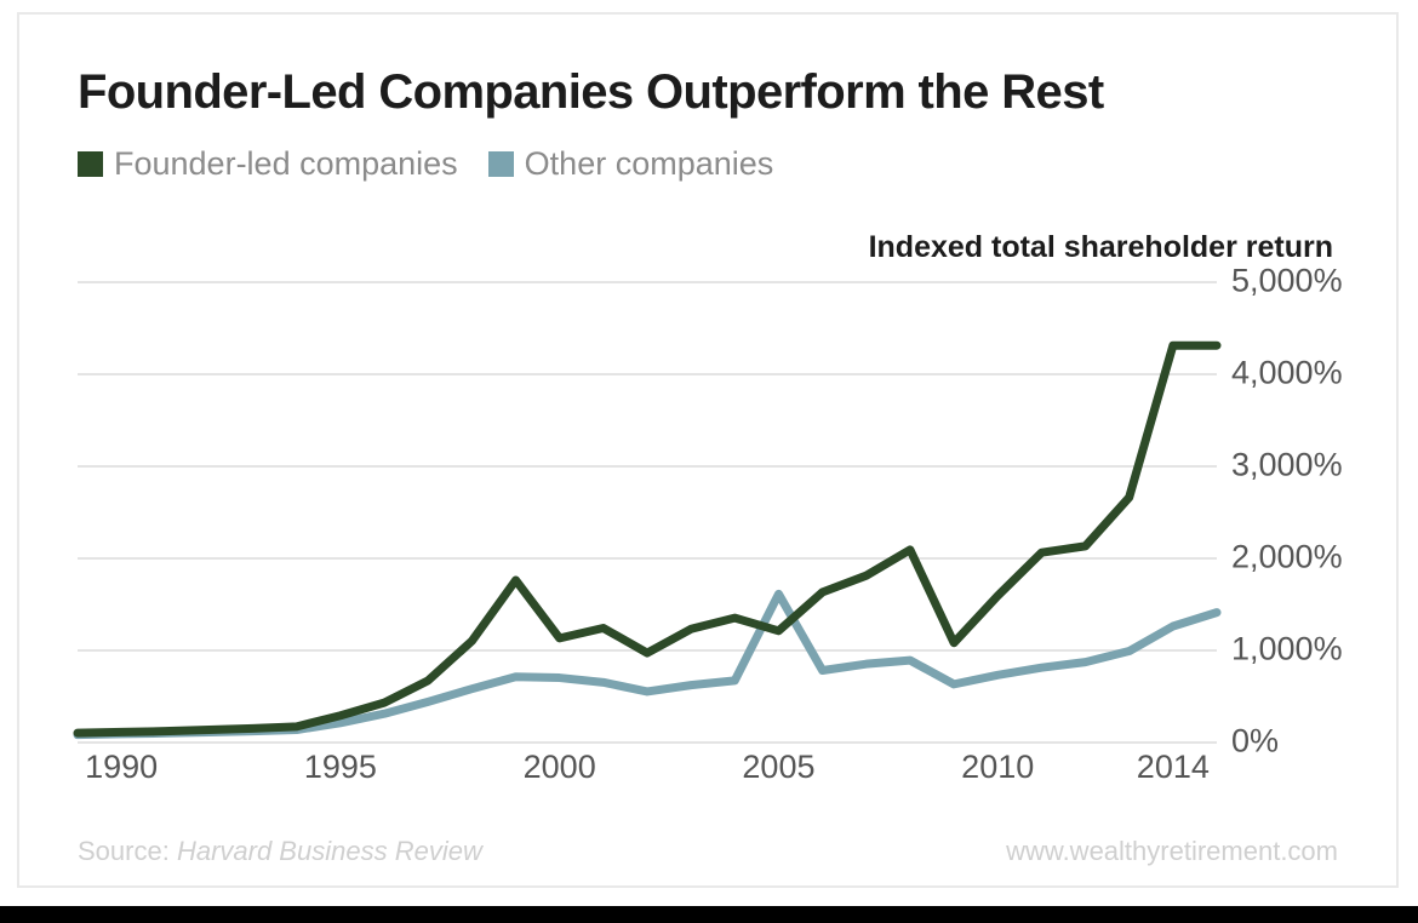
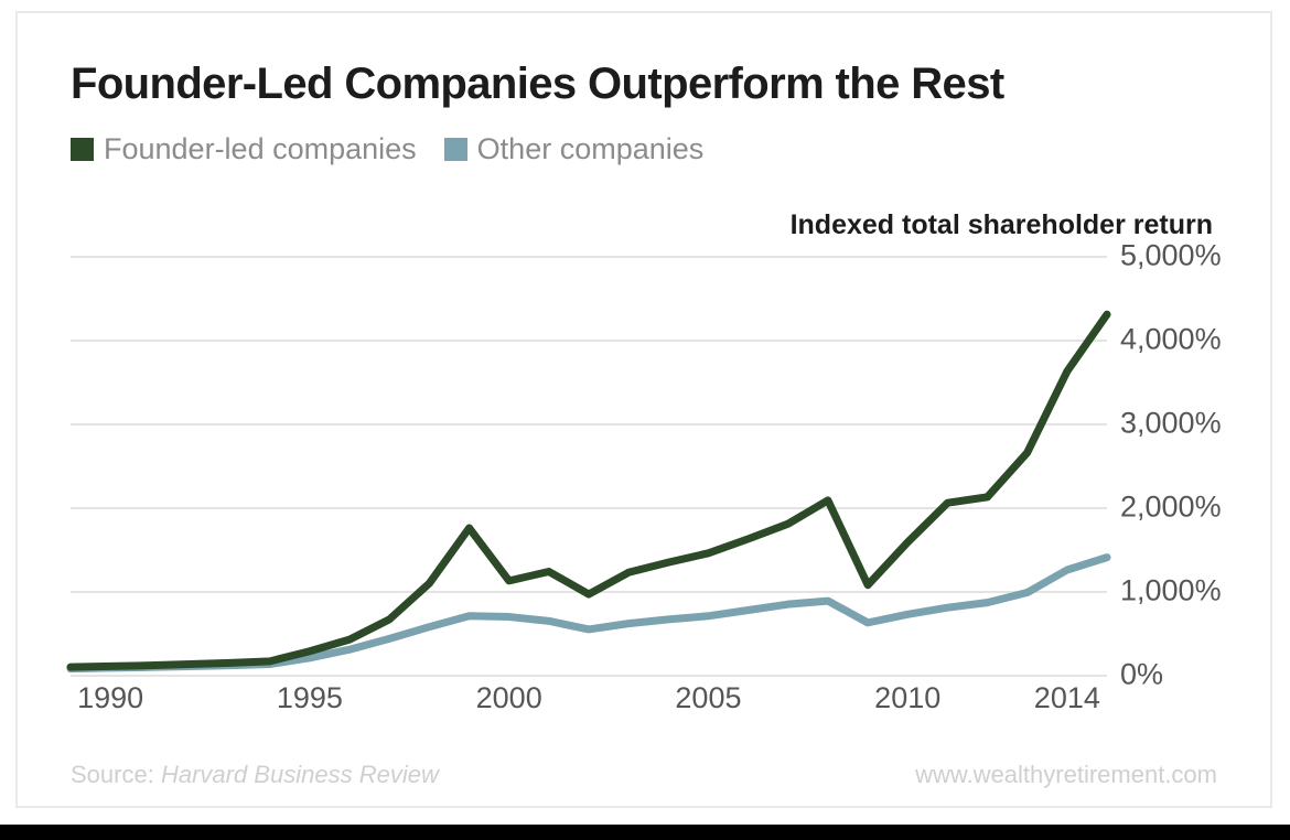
Founder-led companies/2005: 1200% -> 1400%
Other companies/2005: 1600% -> 700%
Founder-led companies/2014: 4300% -> 3600%
